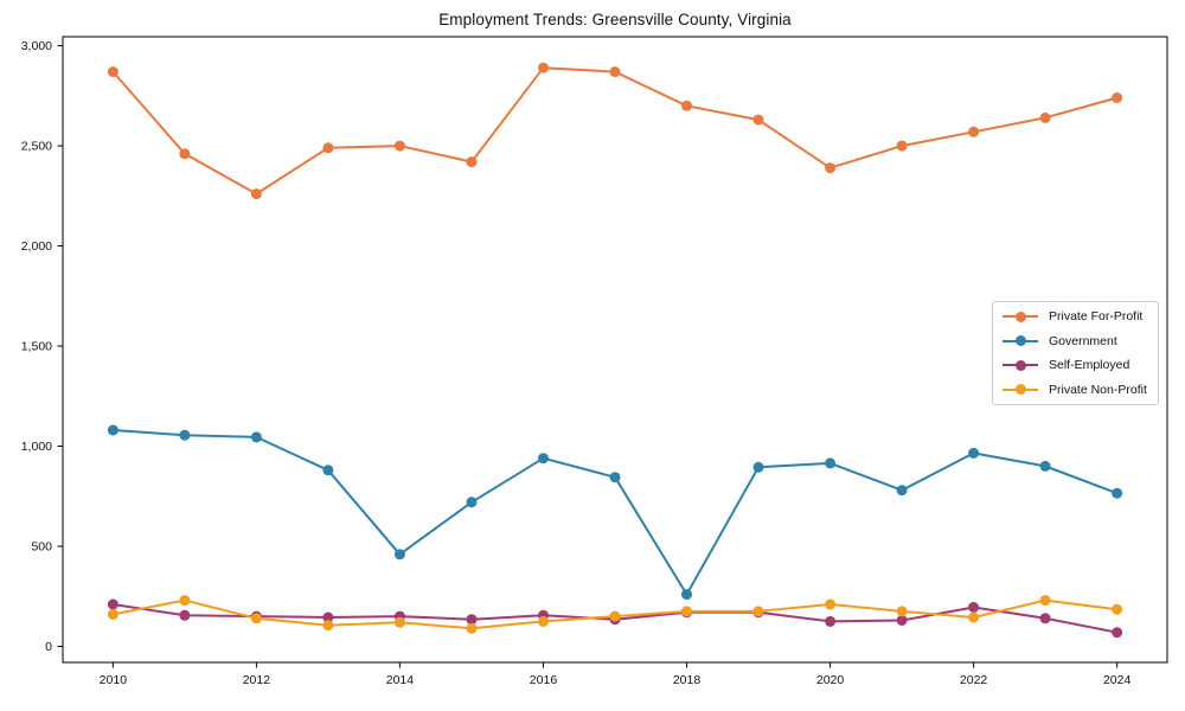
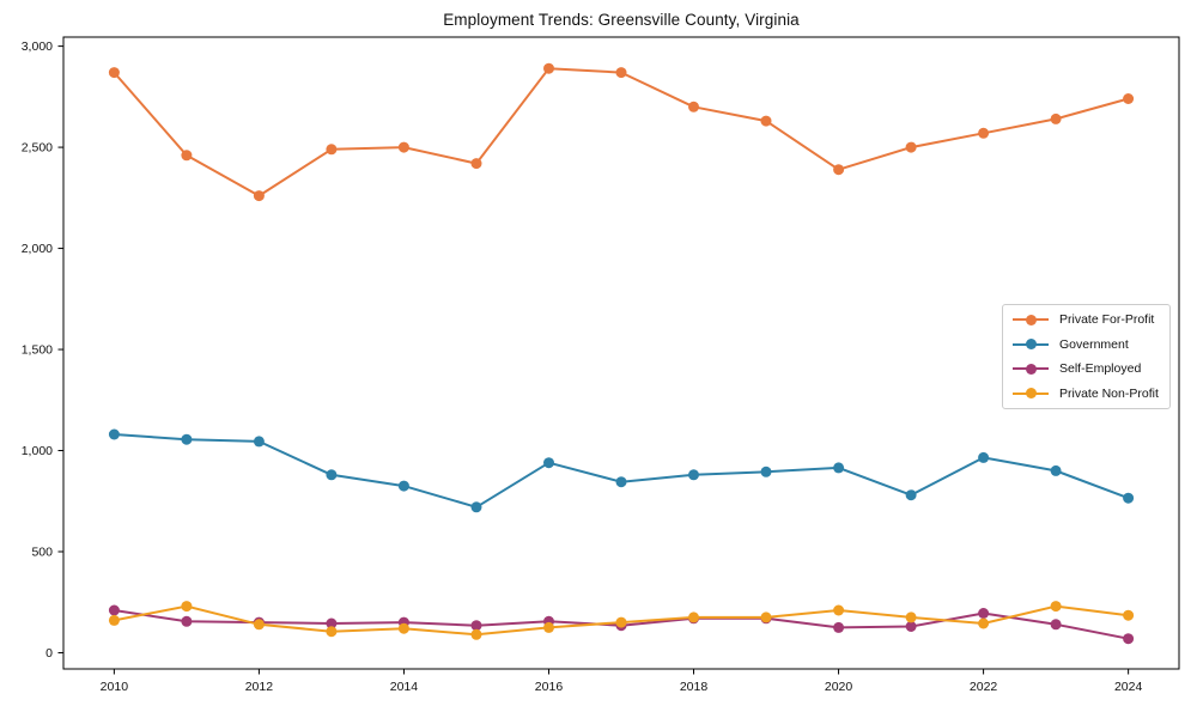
Government/2014: 460 -> 820
Government/2018: 260 -> 880
